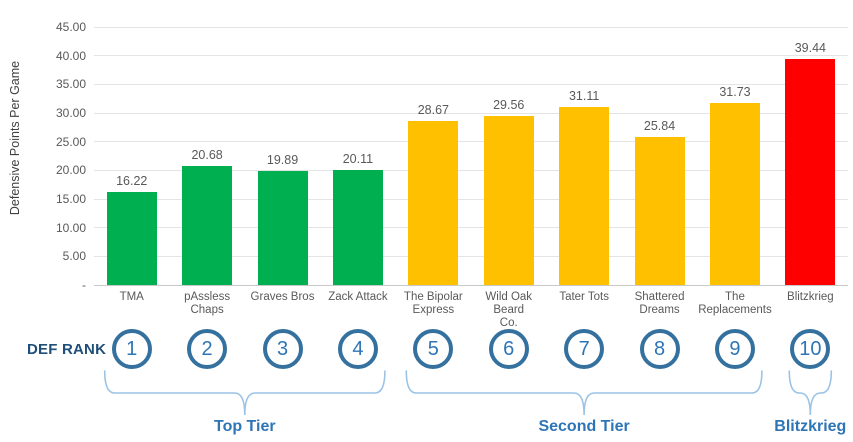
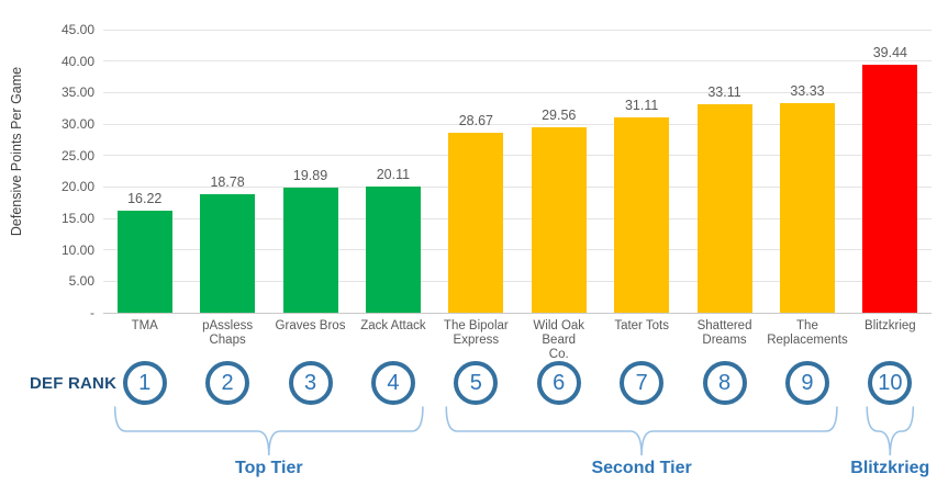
pAssless Chaps: 20.68 -> 18.78
Shattered Dreams: 25.84 -> 33.11
The Replacements: 31.73 -> 33.33
